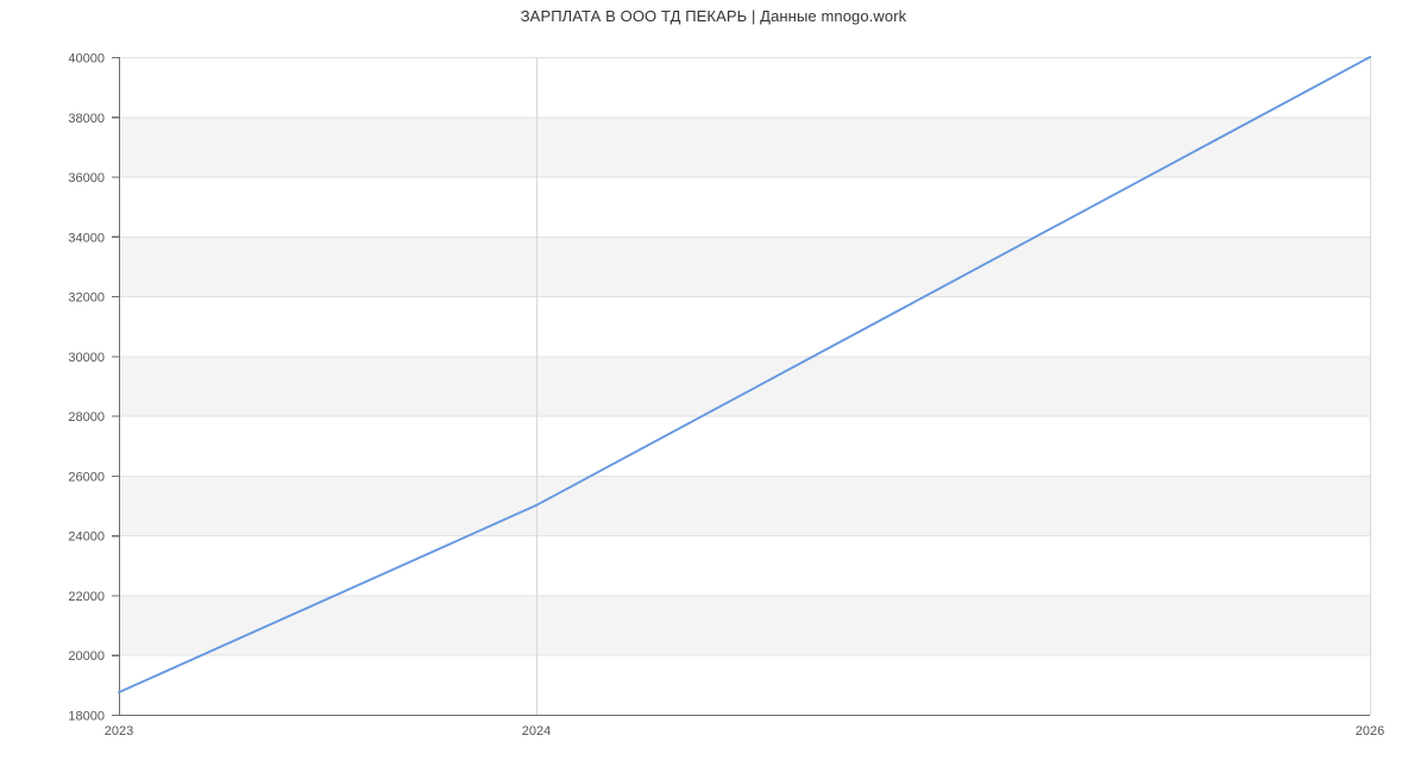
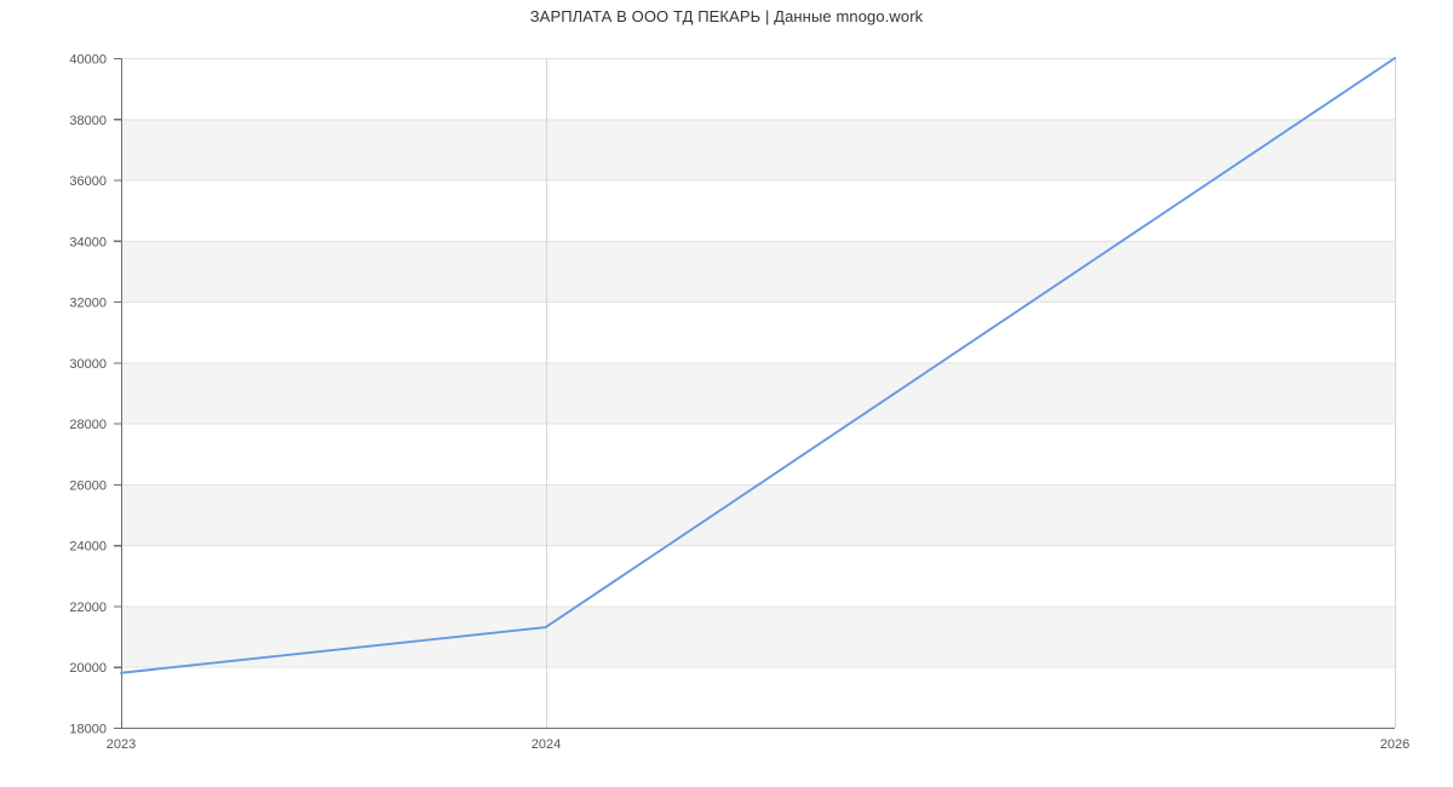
2023: 18800 -> 19800
2024: 25000 -> 21300
